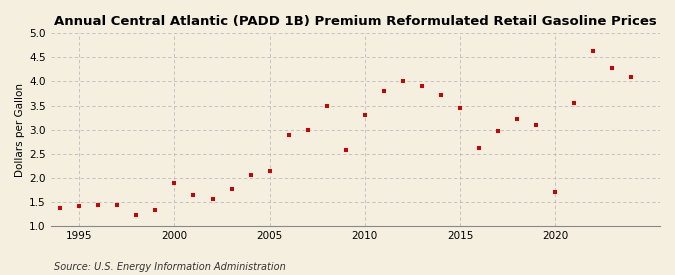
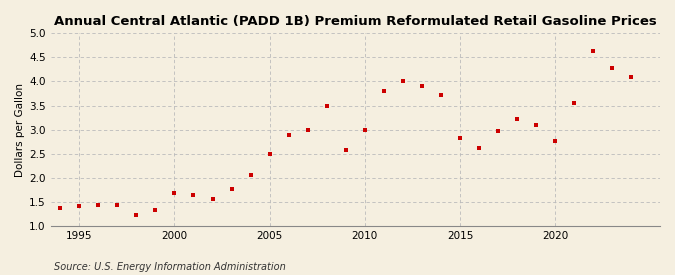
2000: 1.90 -> 1.68
2005: 2.15 -> 2.49
2010: 3.30 -> 3.00
2015: 3.45 -> 2.83
2020: 1.70 -> 2.76
